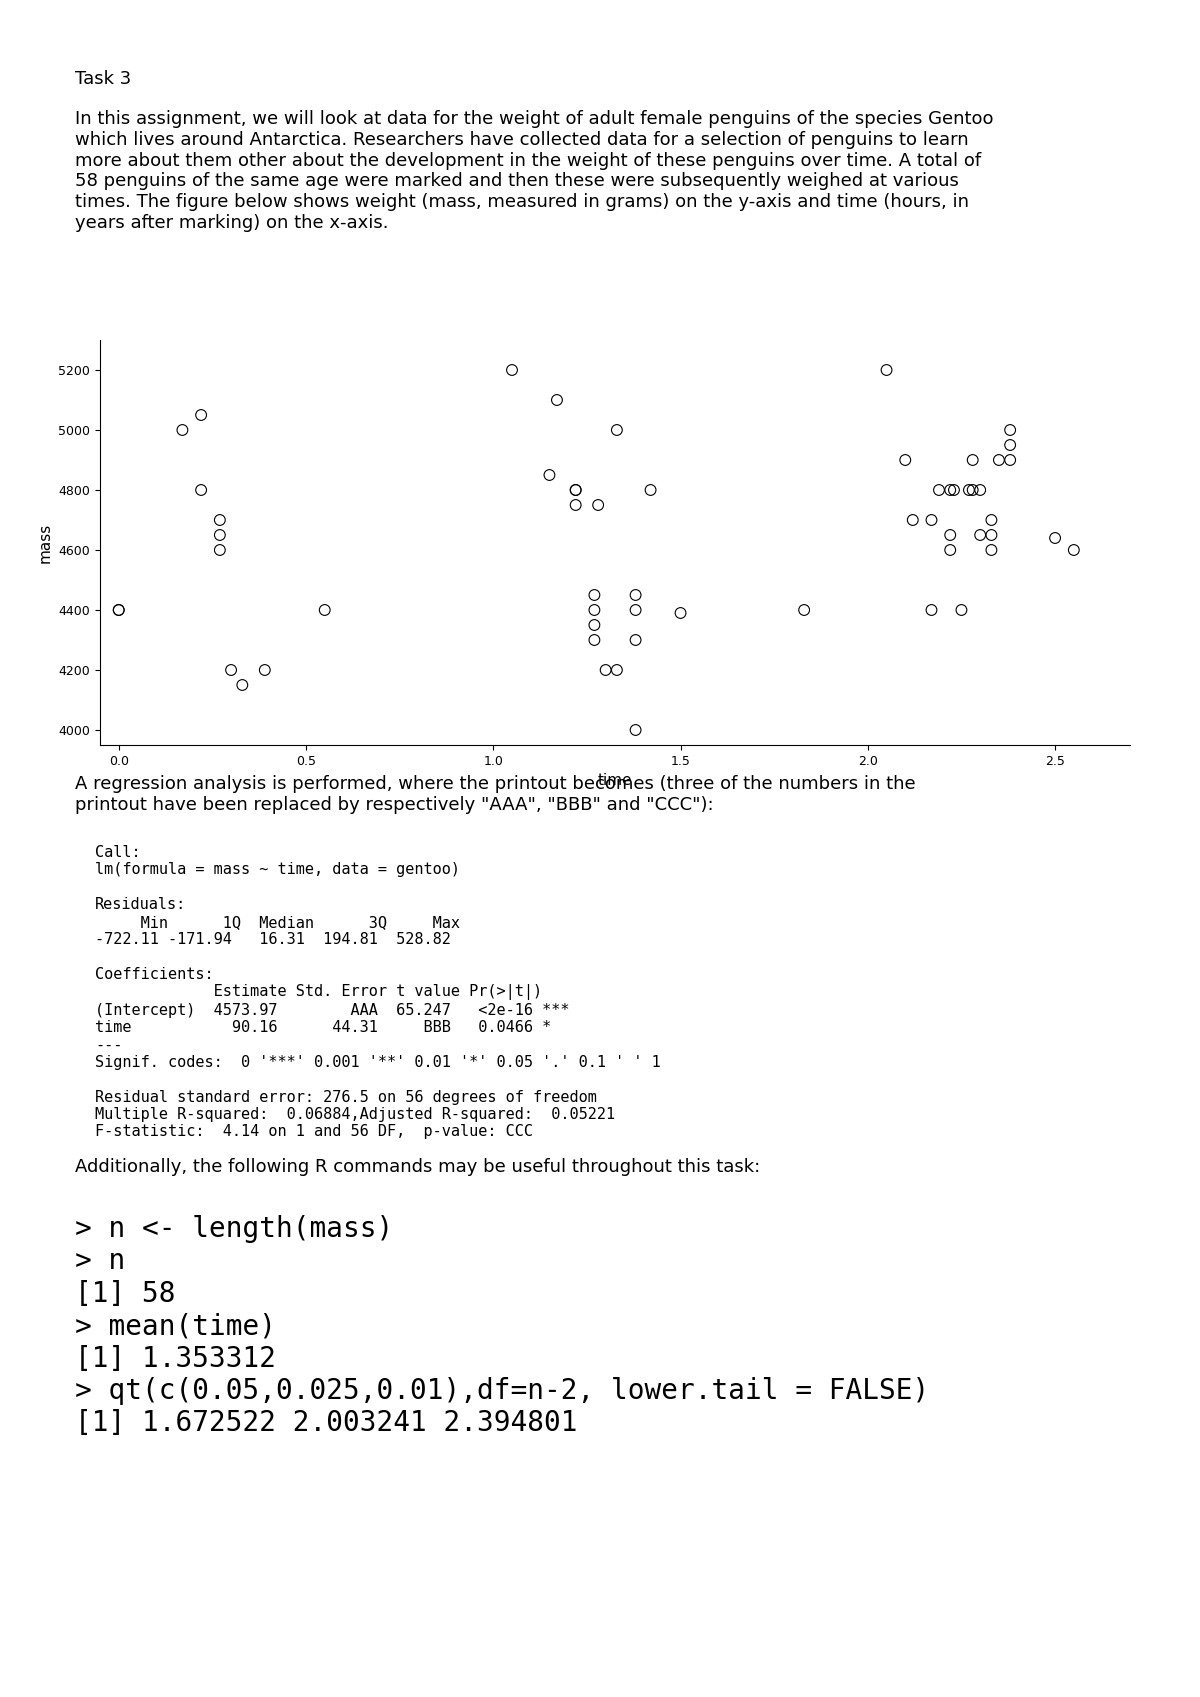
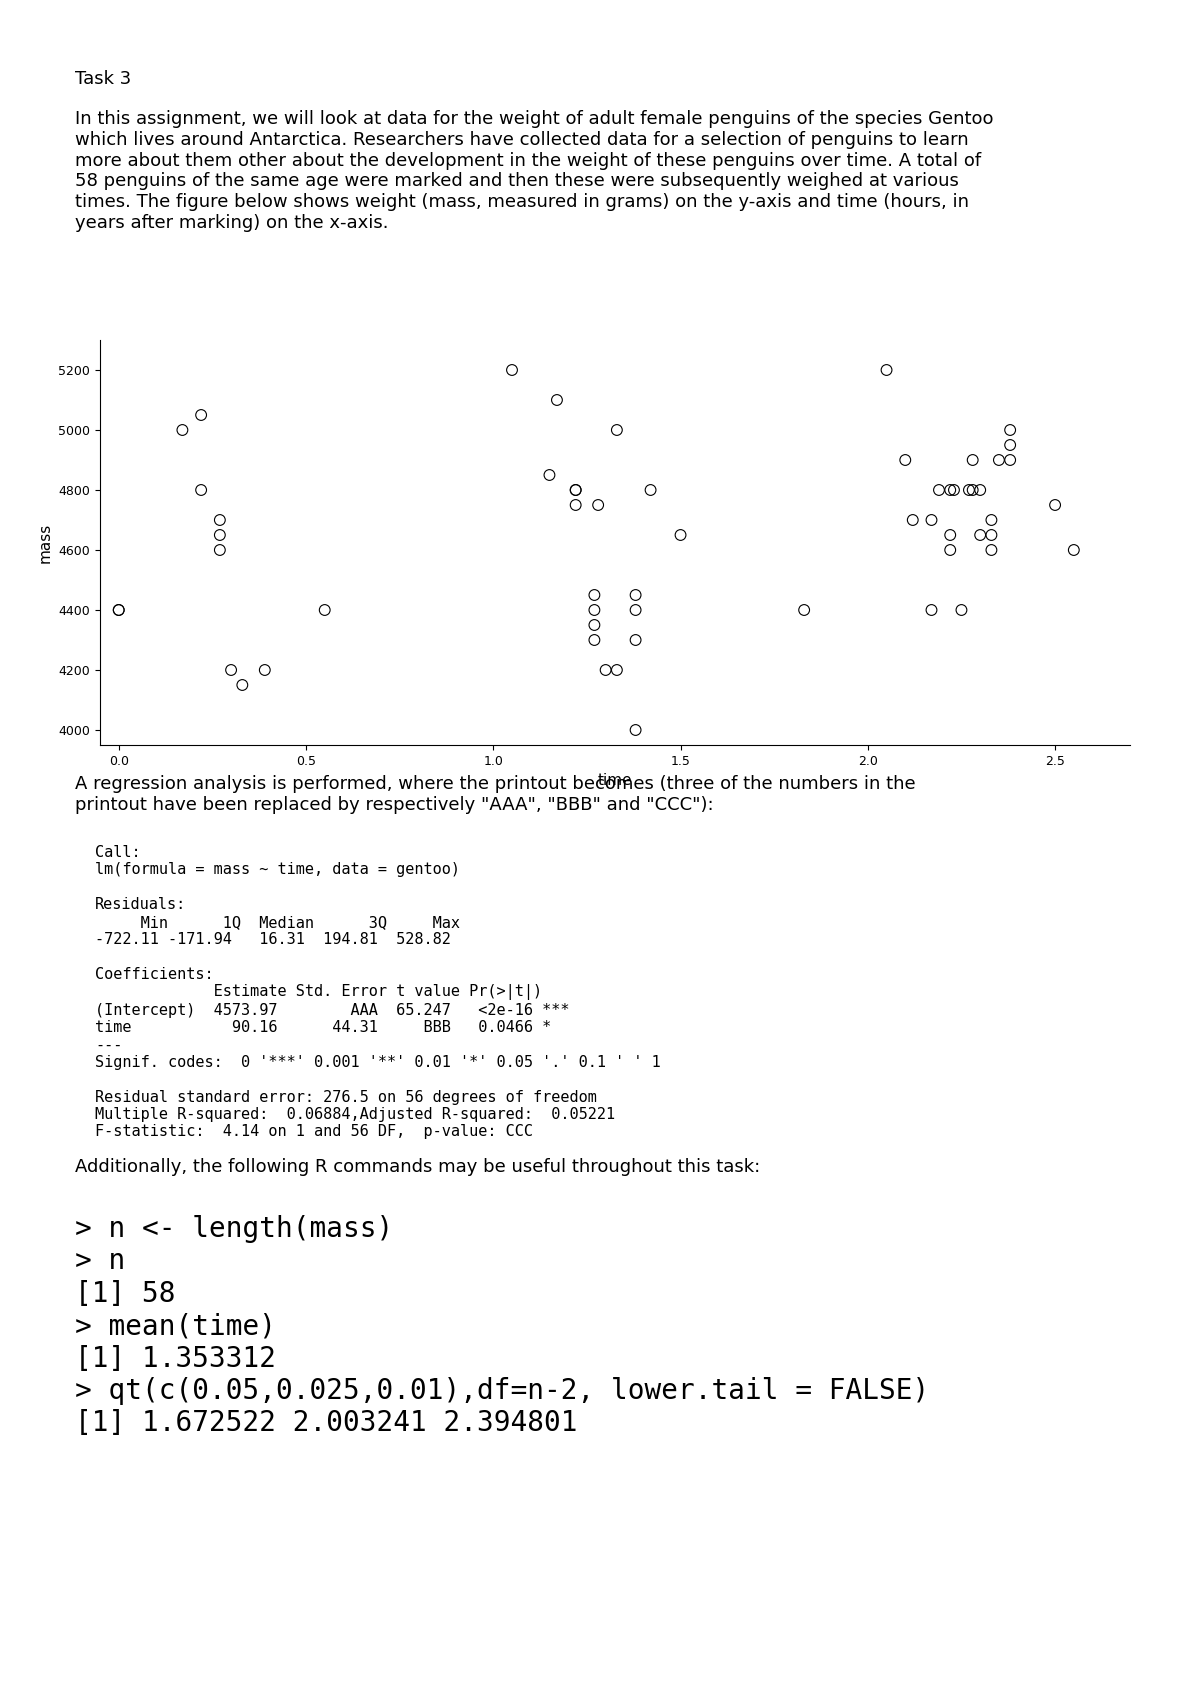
1.5: 4390 -> 4650
2.5: 4640 -> 4750
